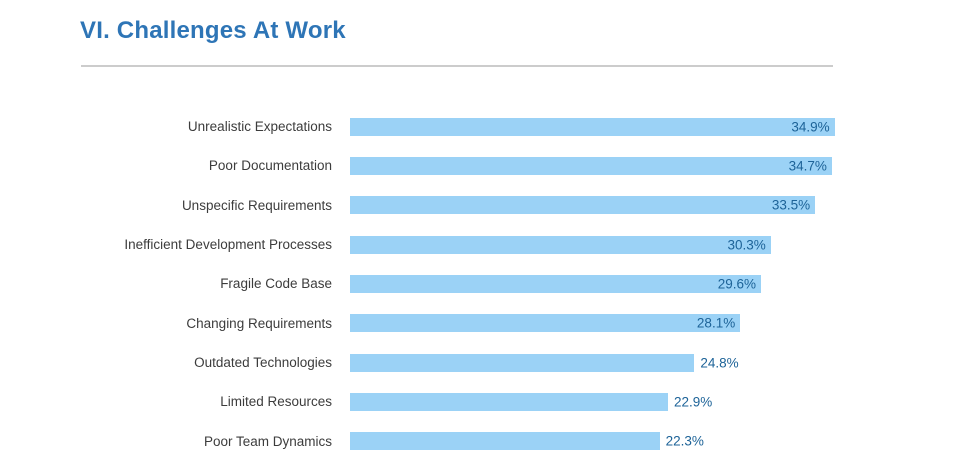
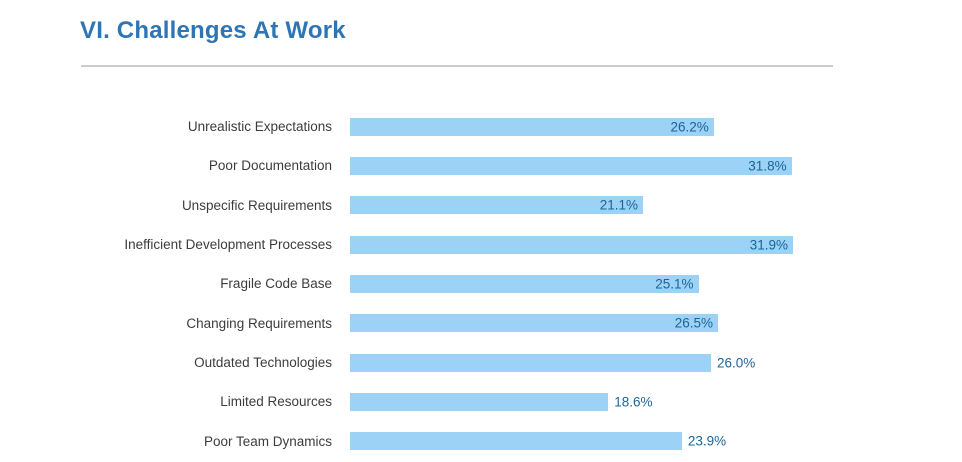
Unrealistic Expectations: 34.9% -> 26.2%
Poor Documentation: 34.7% -> 31.8%
Unspecific Requirements: 33.5% -> 21.1%
Inefficient Development Processes: 30.3% -> 31.9%
Fragile Code Base: 29.6% -> 25.1%
Changing Requirements: 28.1% -> 26.5%
Outdated Technologies: 24.8% -> 26.0%
Limited Resources: 22.9% -> 18.6%
Poor Team Dynamics: 22.3% -> 23.9%
